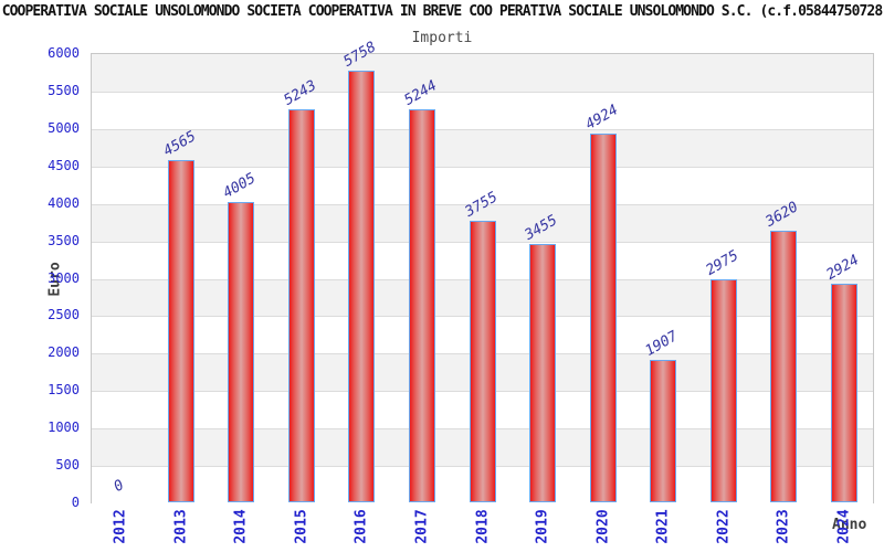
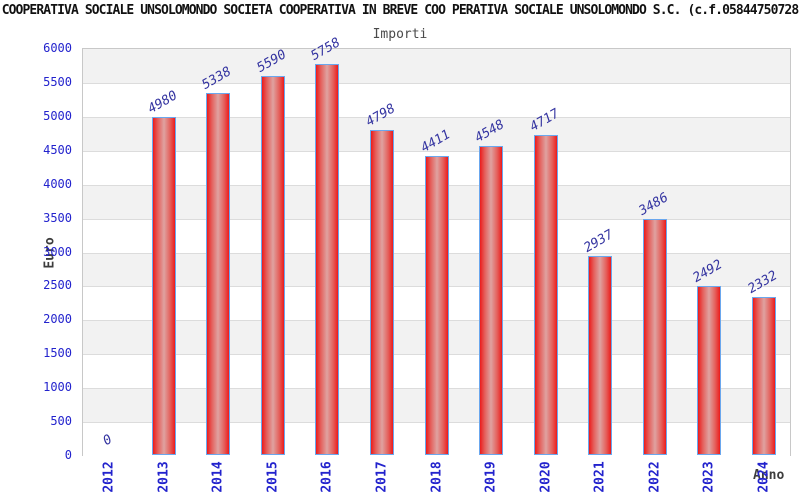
2013: 4565 -> 4980
2014: 4005 -> 5338
2015: 5243 -> 5590
2017: 5244 -> 4798
2018: 3755 -> 4411
2019: 3455 -> 4548
2020: 4924 -> 4717
2021: 1907 -> 2937
2022: 2975 -> 3486
2023: 3620 -> 2492
2024: 2924 -> 2332
